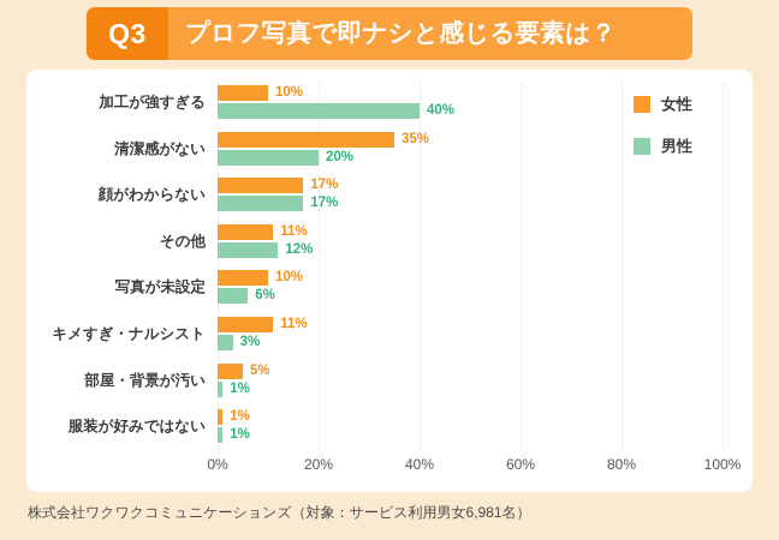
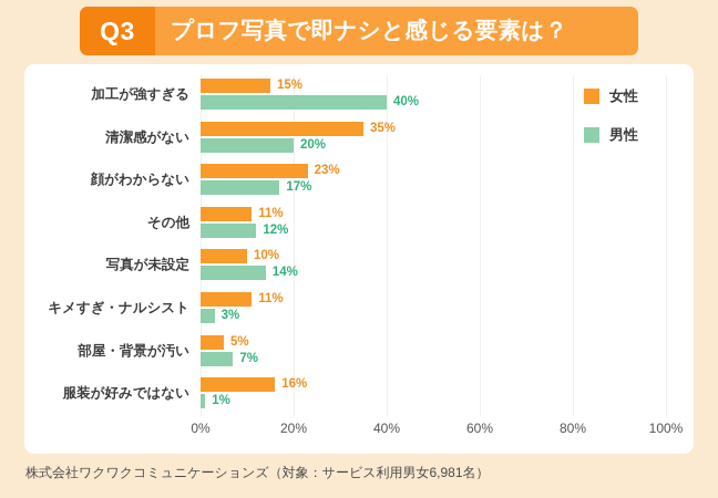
女性/加工が強すぎる: 10% -> 15%
女性/顔がわからない: 17% -> 23%
男性/写真が未設定: 6% -> 14%
男性/部屋・背景が汚い: 1% -> 7%
女性/服装が好みではない: 1% -> 16%
